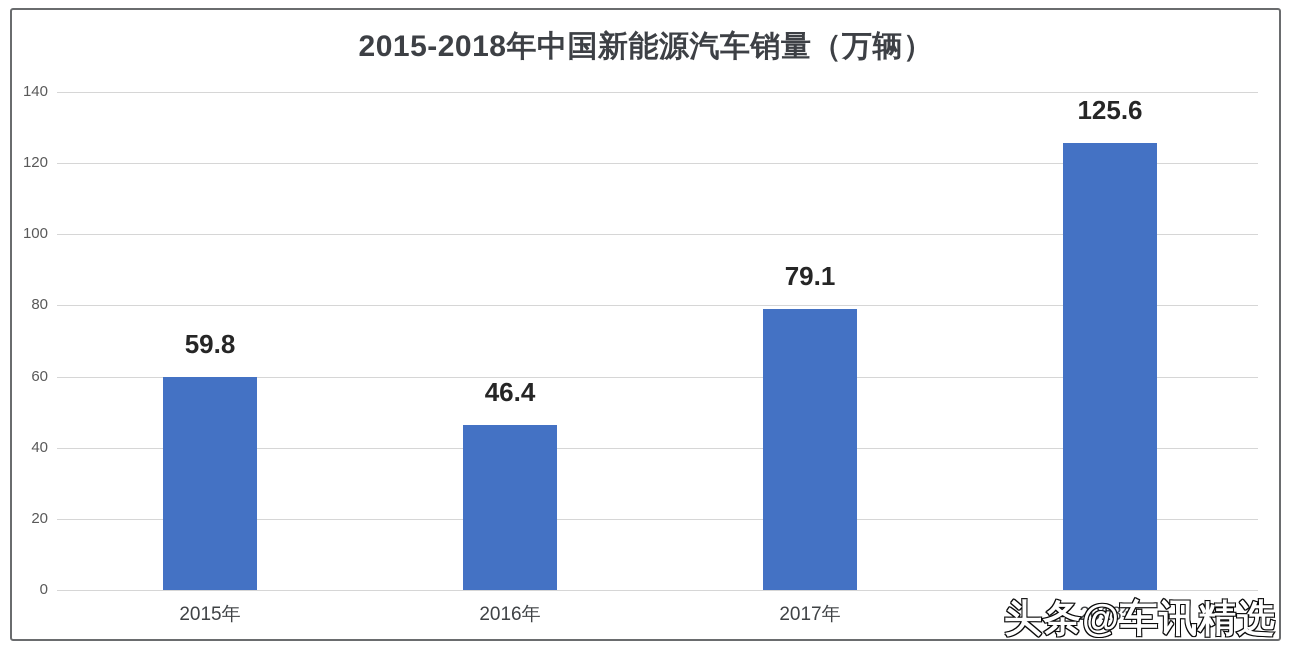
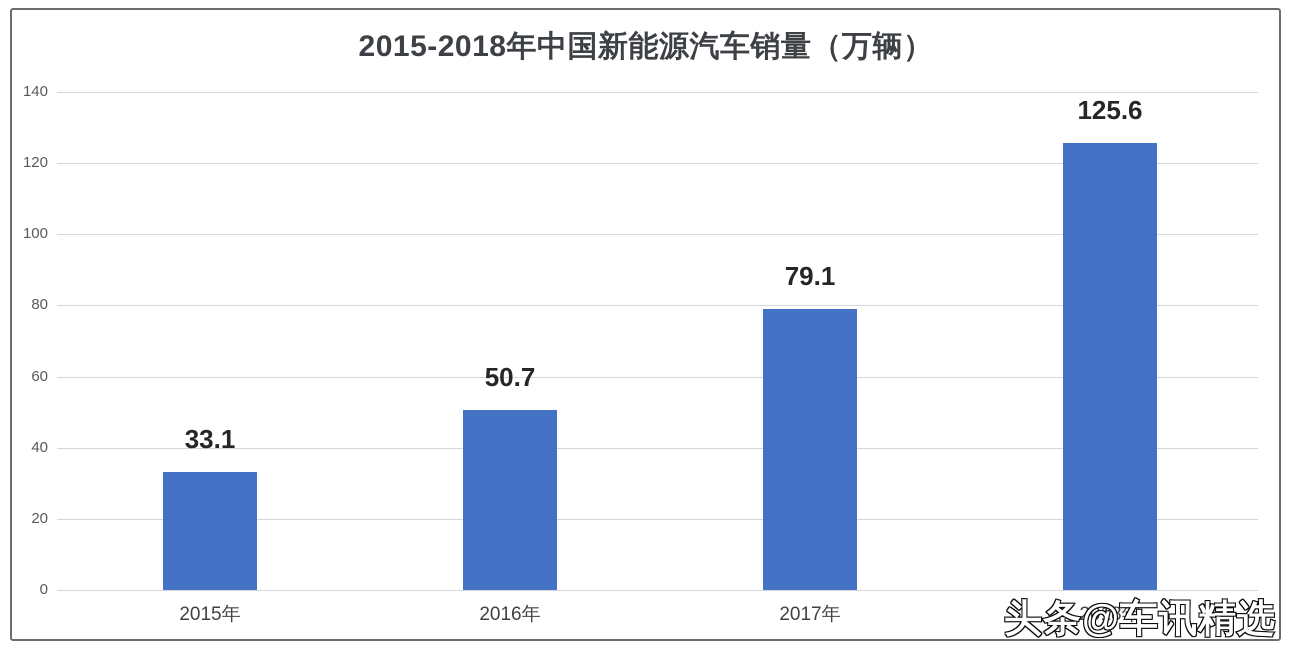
2015年: 59.8 -> 33.1
2016年: 46.4 -> 50.7
